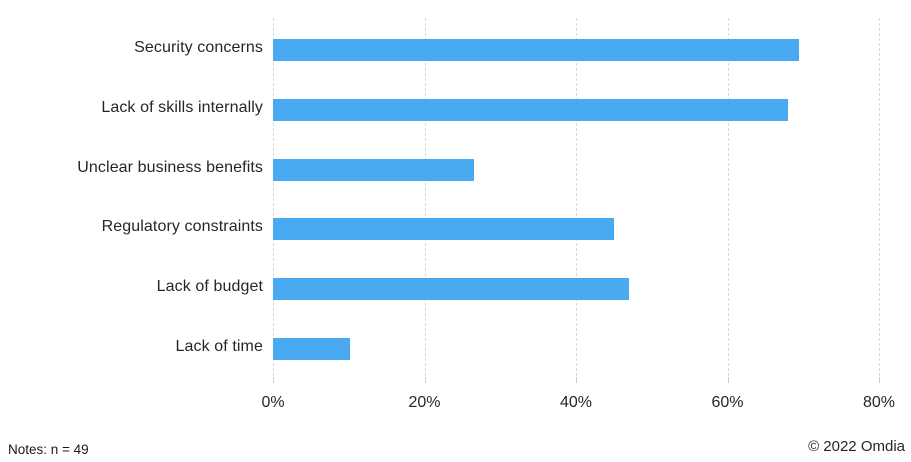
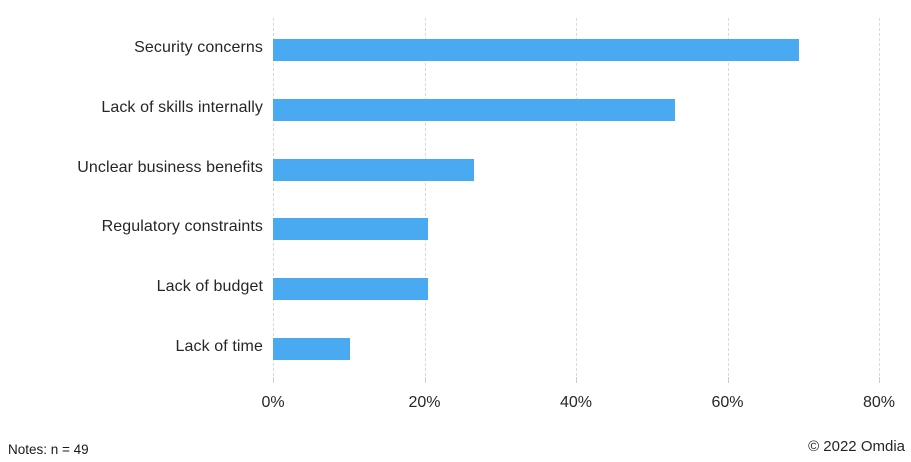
Lack of skills internally: 68% -> 53%
Regulatory constraints: 45% -> 20%
Lack of budget: 47% -> 20%
